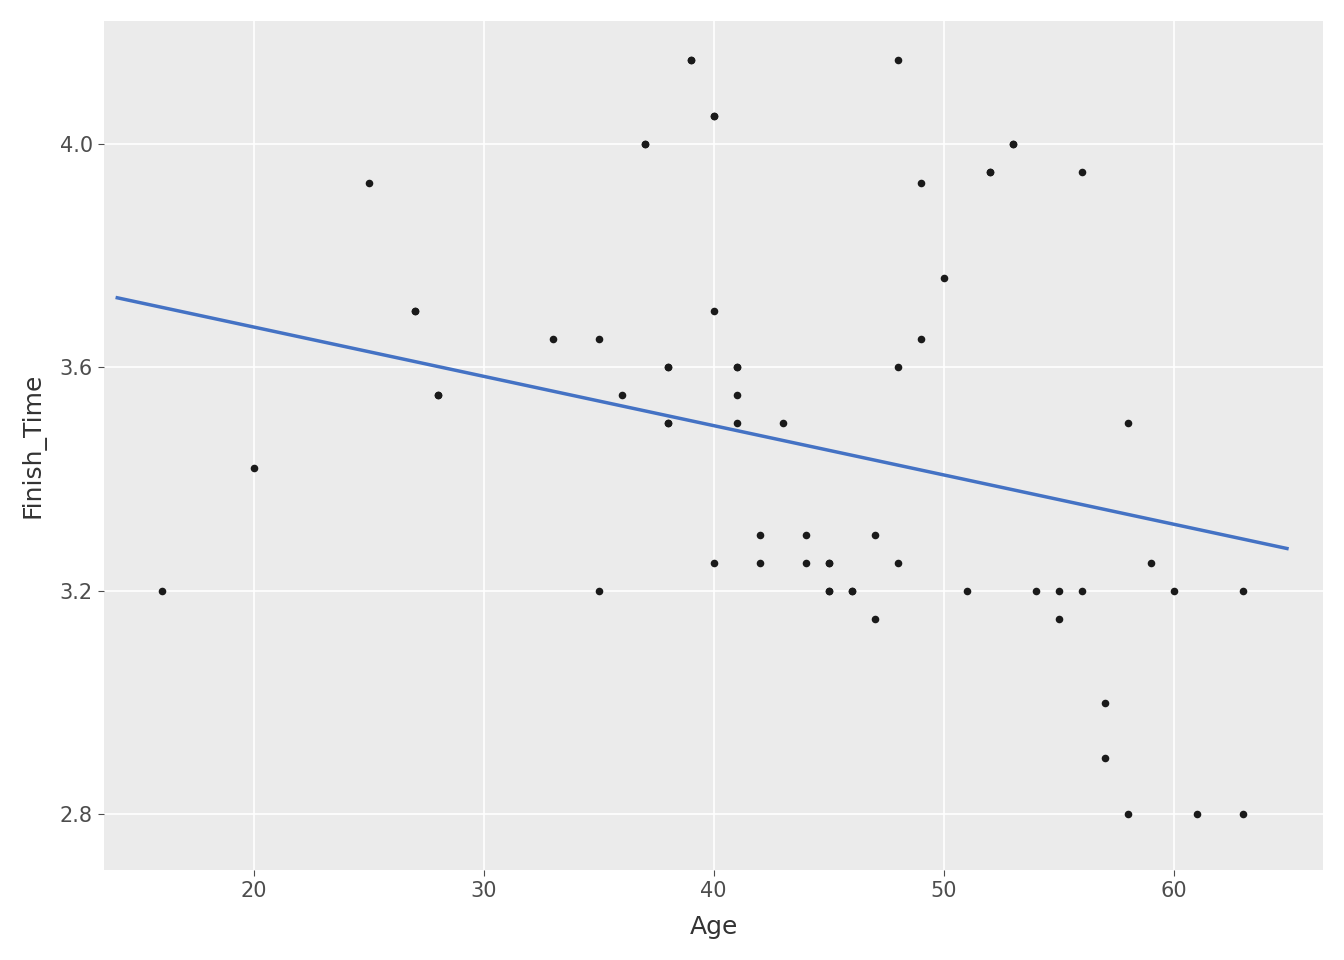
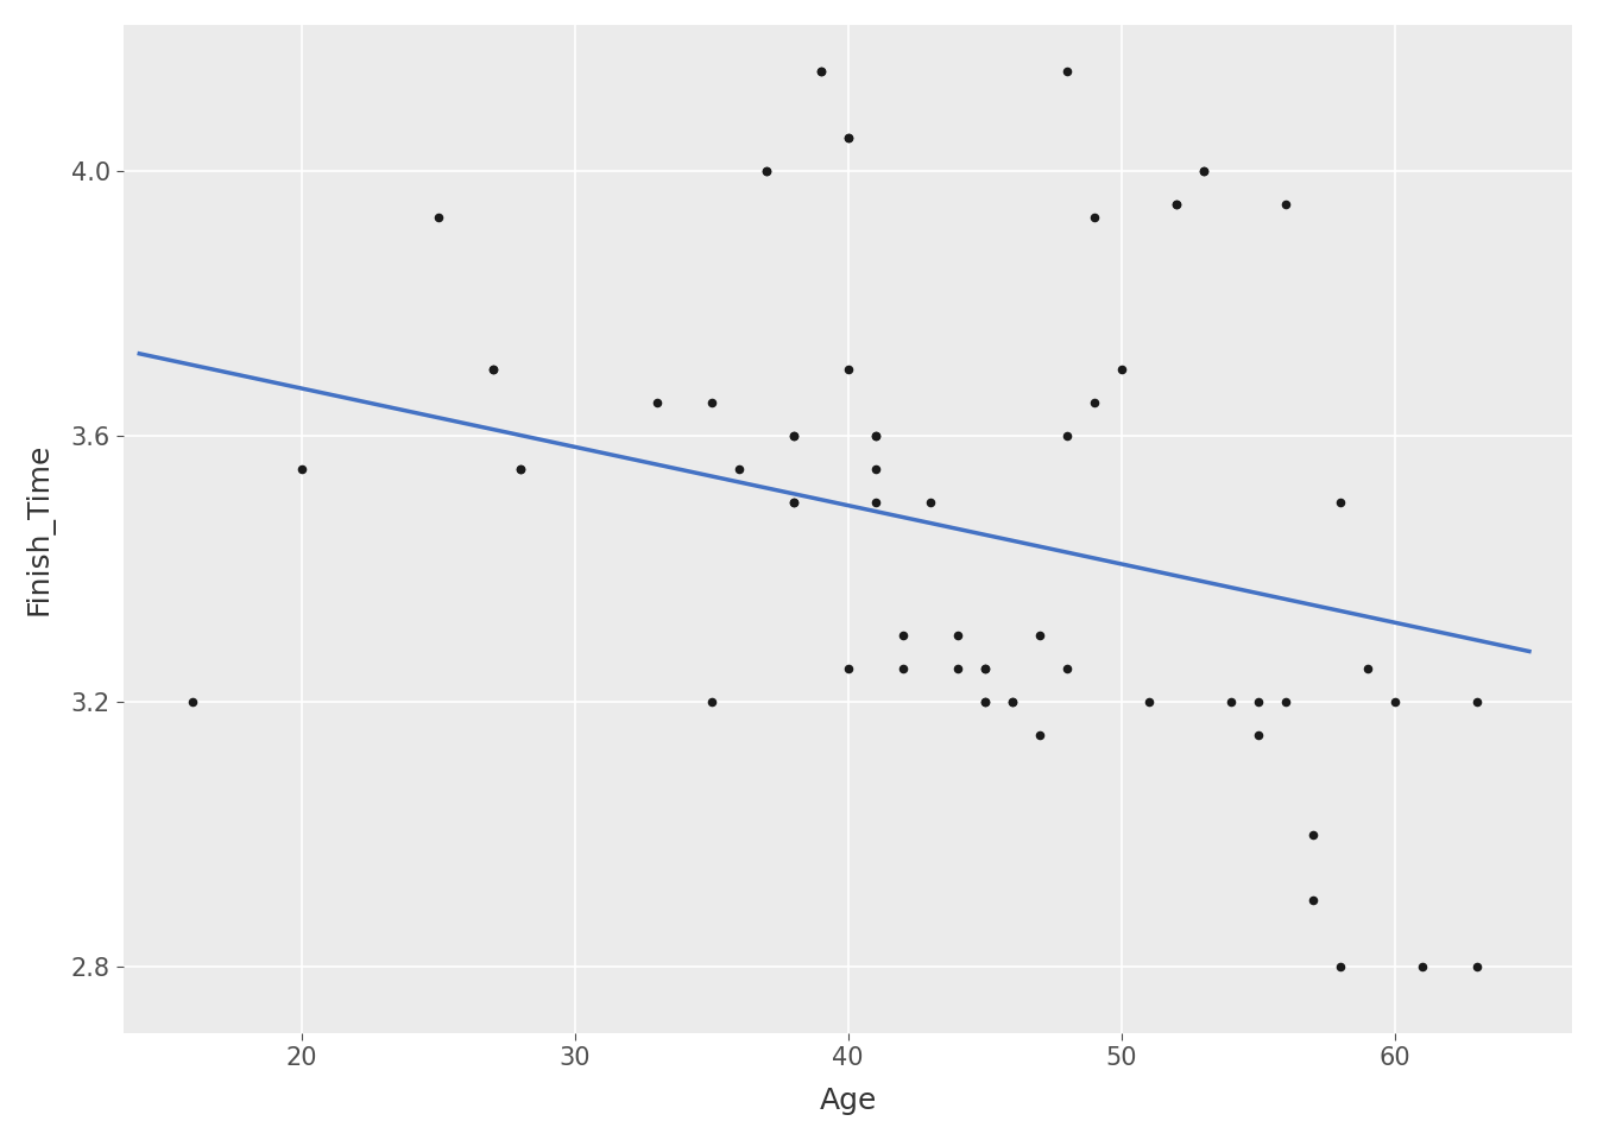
20: 3.42 -> 3.55
50: 3.76 -> 3.70
